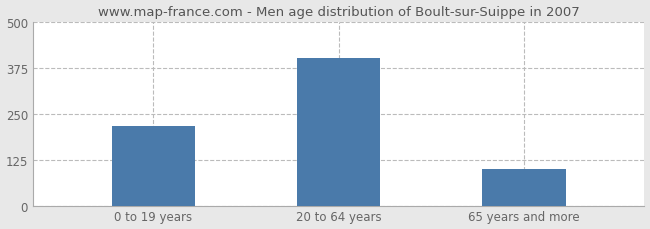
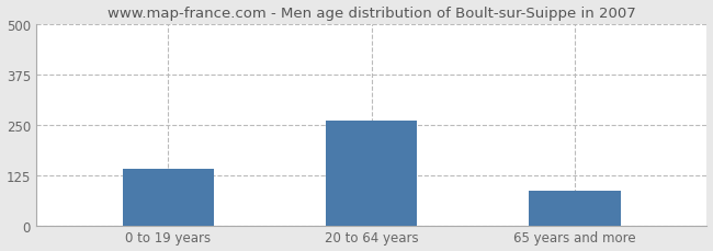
0 to 19 years: 215 -> 140
20 to 64 years: 400 -> 260
65 years and more: 100 -> 85
